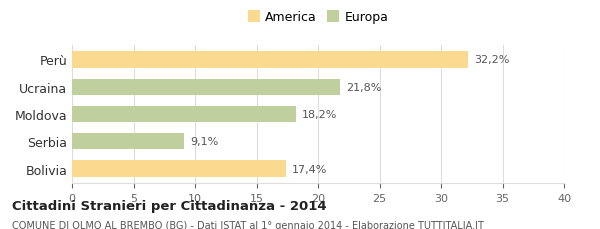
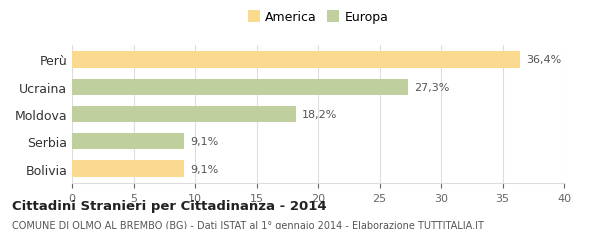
Perù: 32,2% -> 36,4%
Ucraina: 21,8% -> 27,3%
Bolivia: 17,4% -> 9,1%
